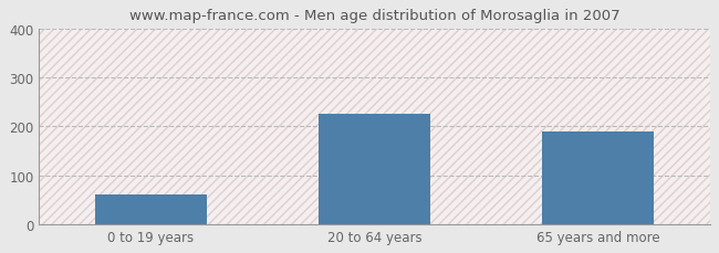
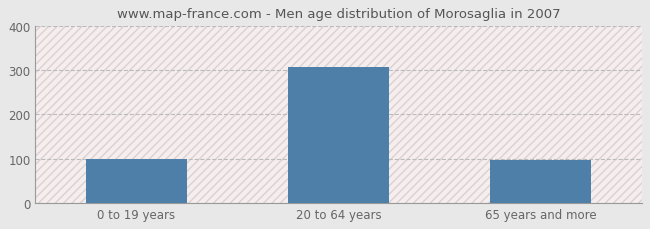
0 to 19 years: 60 -> 100
20 to 64 years: 225 -> 307
65 years and more: 190 -> 96
